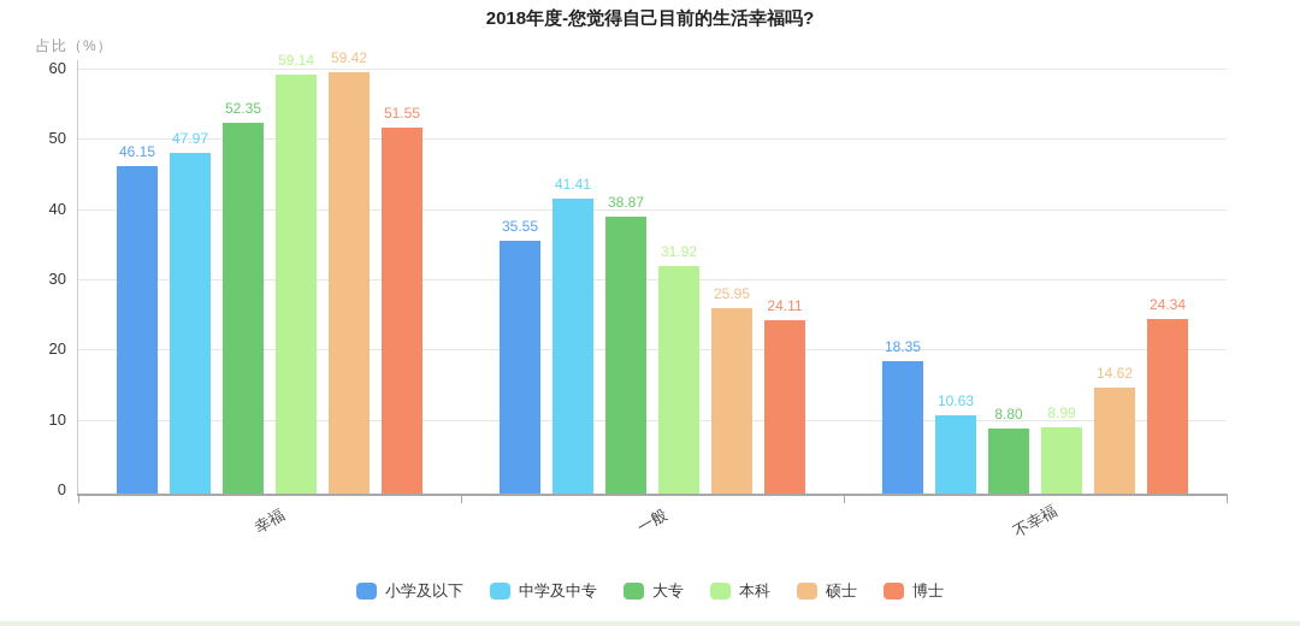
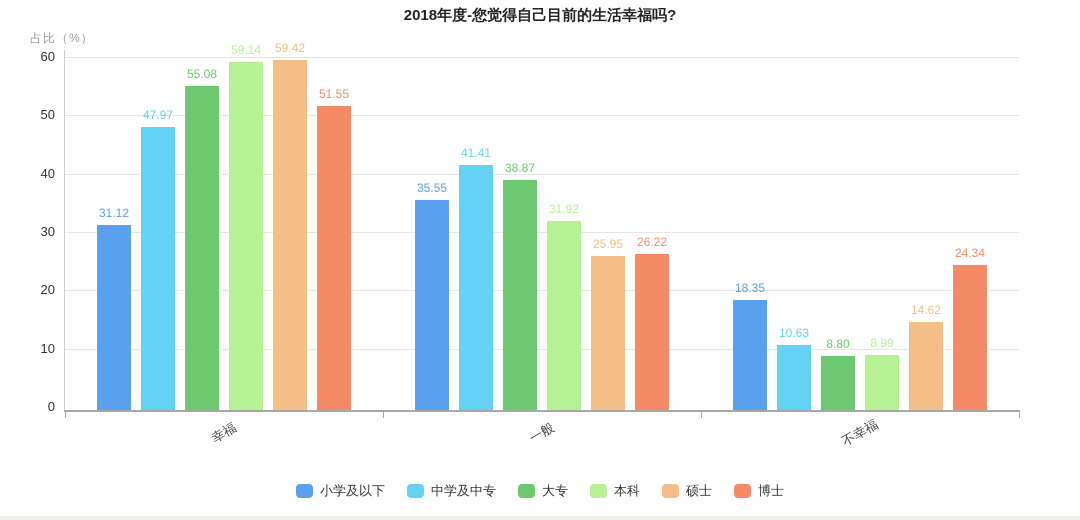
小学及以下/幸福: 46.15 -> 31.12
大专/幸福: 52.35 -> 55.08
博士/一般: 24.11 -> 26.22
